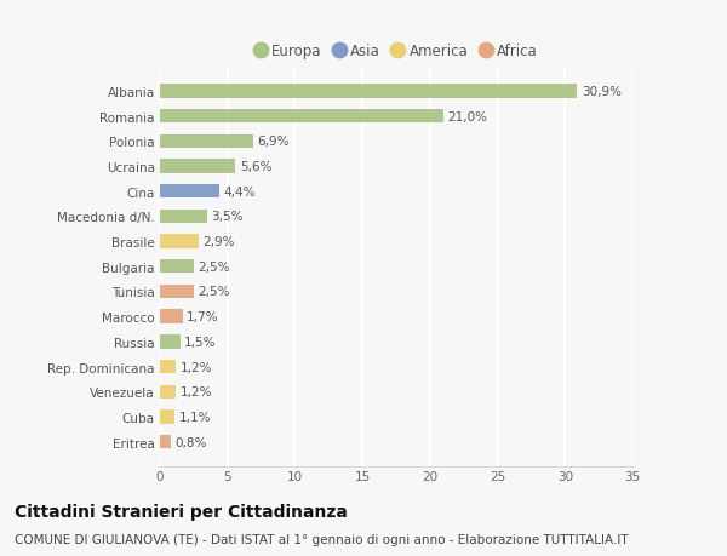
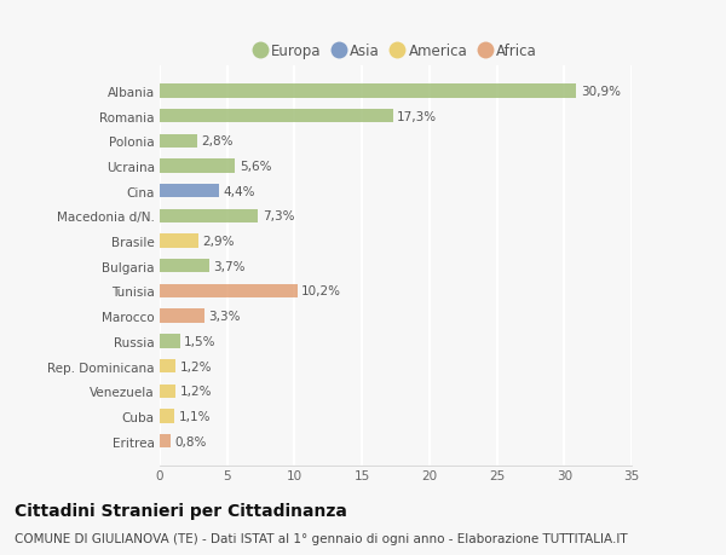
Romania: 21,0% -> 17,3%
Polonia: 6,9% -> 2,8%
Macedonia d/N.: 3,5% -> 7,3%
Bulgaria: 2,5% -> 3,7%
Tunisia: 2,5% -> 10,2%
Marocco: 1,7% -> 3,3%
